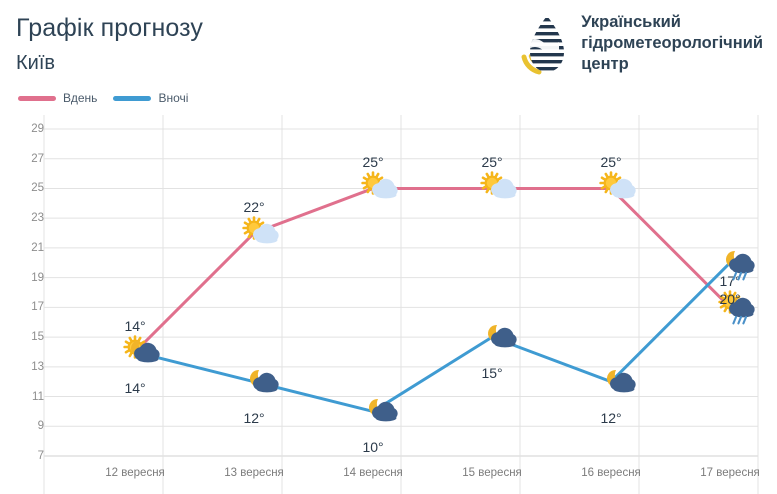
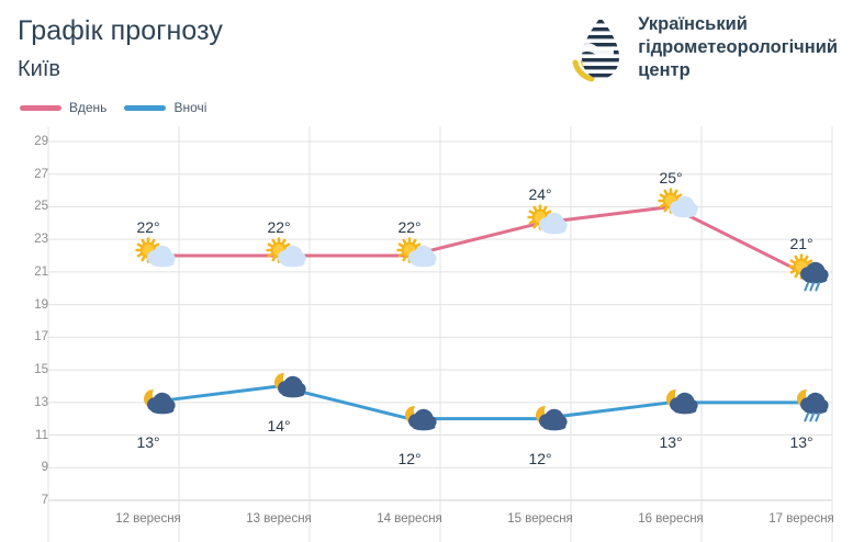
Вдень/12 вересня: 14° -> 22°
Вночі/12 вересня: 14° -> 13°
Вночі/13 вересня: 12° -> 14°
Вдень/14 вересня: 25° -> 22°
Вночі/14 вересня: 10° -> 12°
Вдень/15 вересня: 25° -> 24°
Вночі/15 вересня: 15° -> 12°
Вночі/16 вересня: 12° -> 13°
Вдень/17 вересня: 17° -> 21°
Вночі/17 вересня: 20° -> 13°
